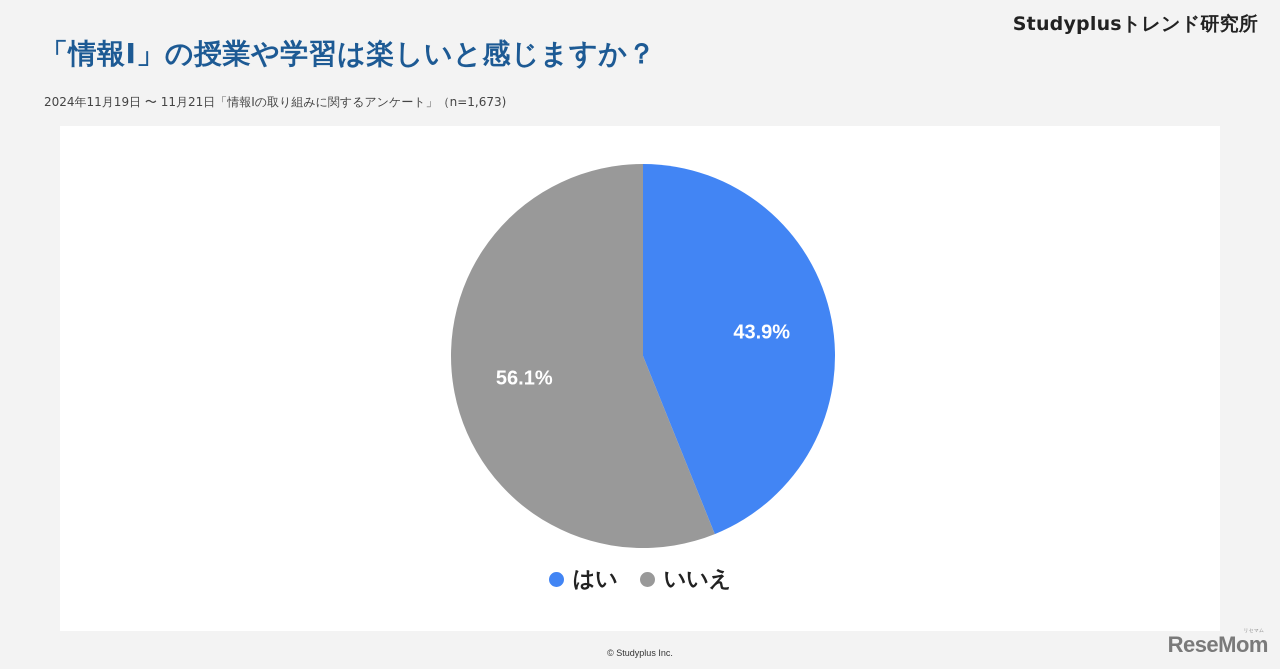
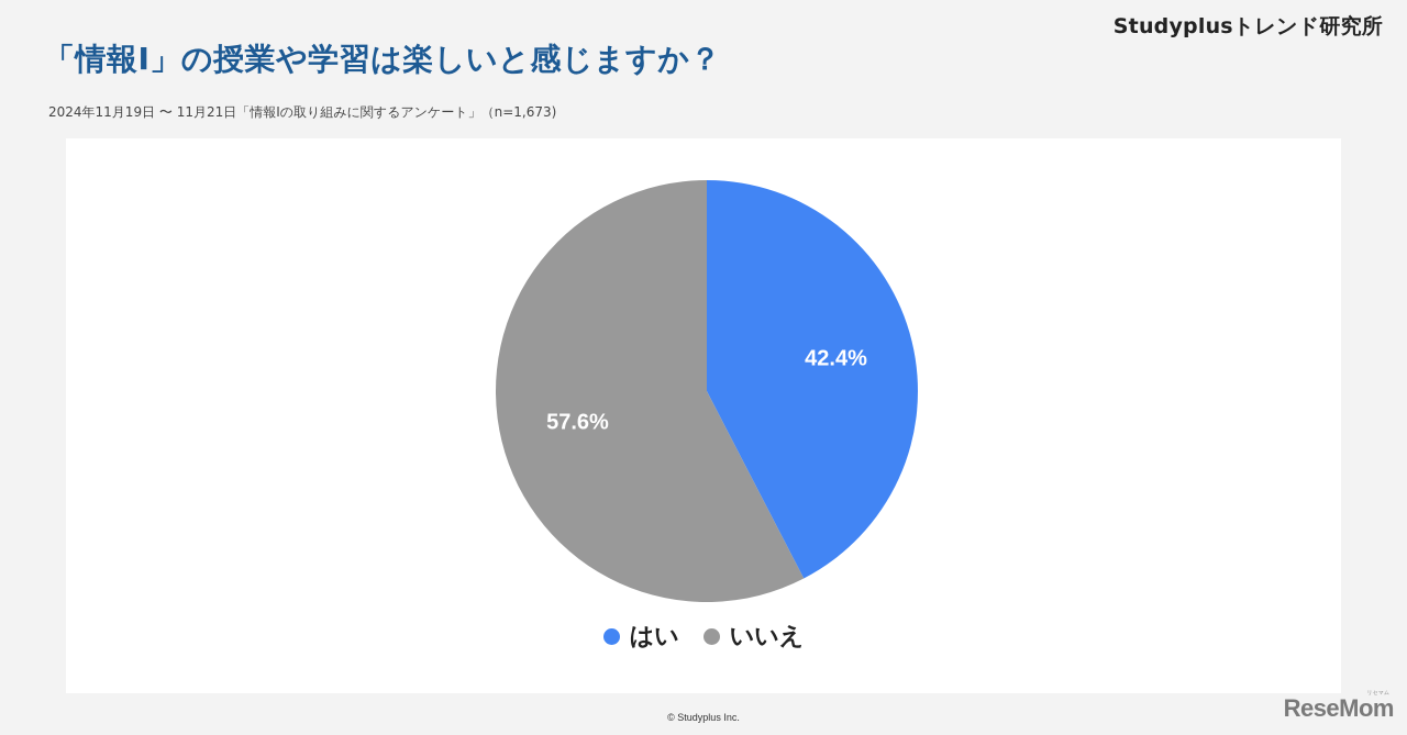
はい: 43.9% -> 42.4%
いいえ: 56.1% -> 57.6%
